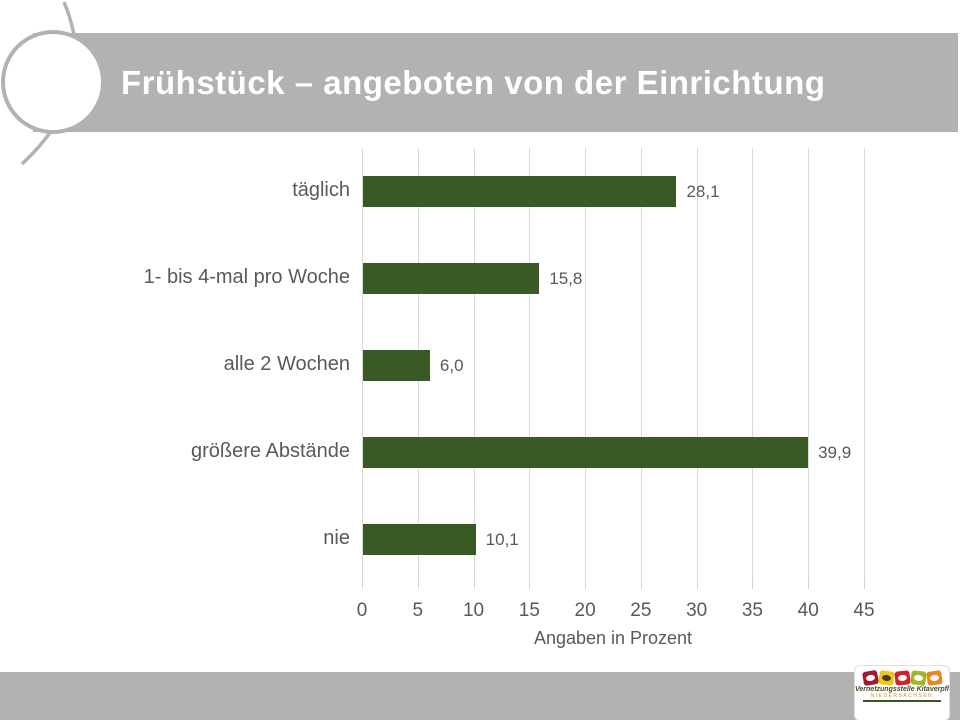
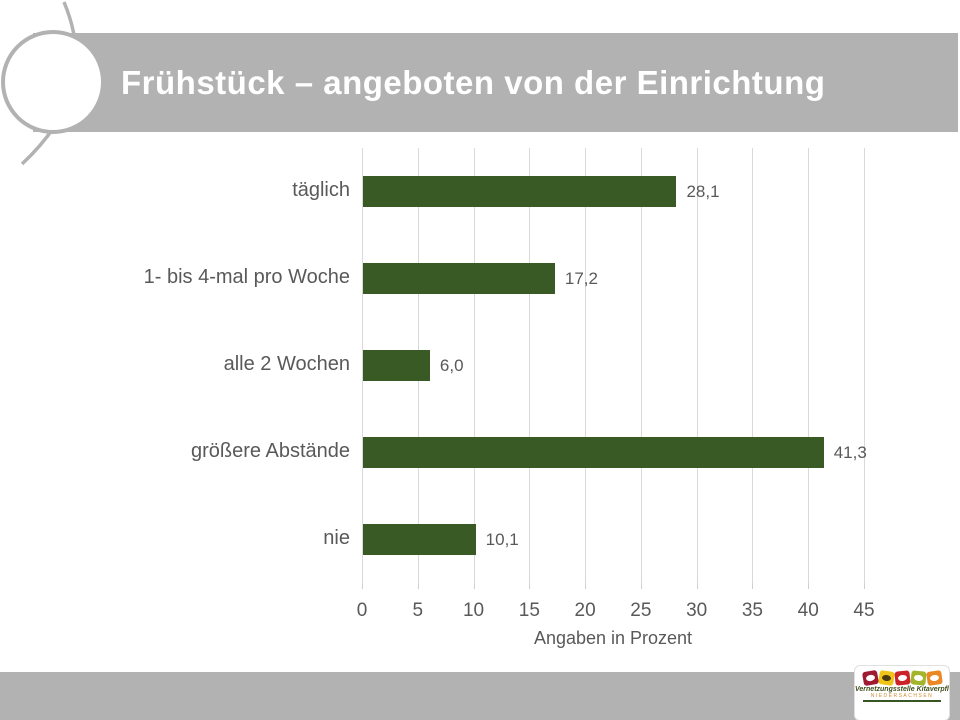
1- bis 4-mal pro Woche: 15,8 -> 17,2
größere Abstände: 39,9 -> 41,3
